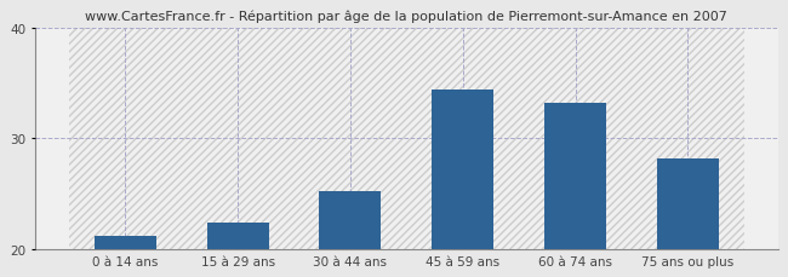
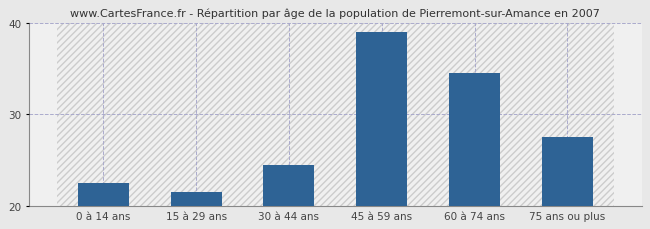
0 à 14 ans: 21.2 -> 22.5
15 à 29 ans: 22.4 -> 21.5
30 à 44 ans: 25.2 -> 24.5
45 à 59 ans: 34.4 -> 39.0
60 à 74 ans: 33.2 -> 34.5
75 ans ou plus: 28.2 -> 27.5
